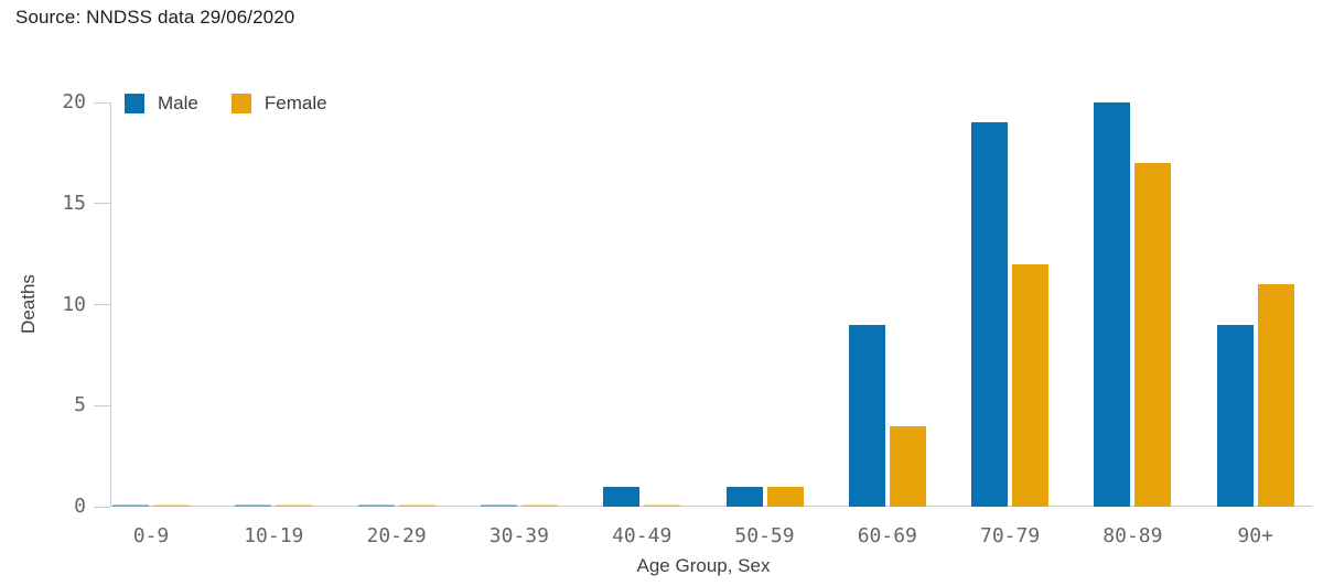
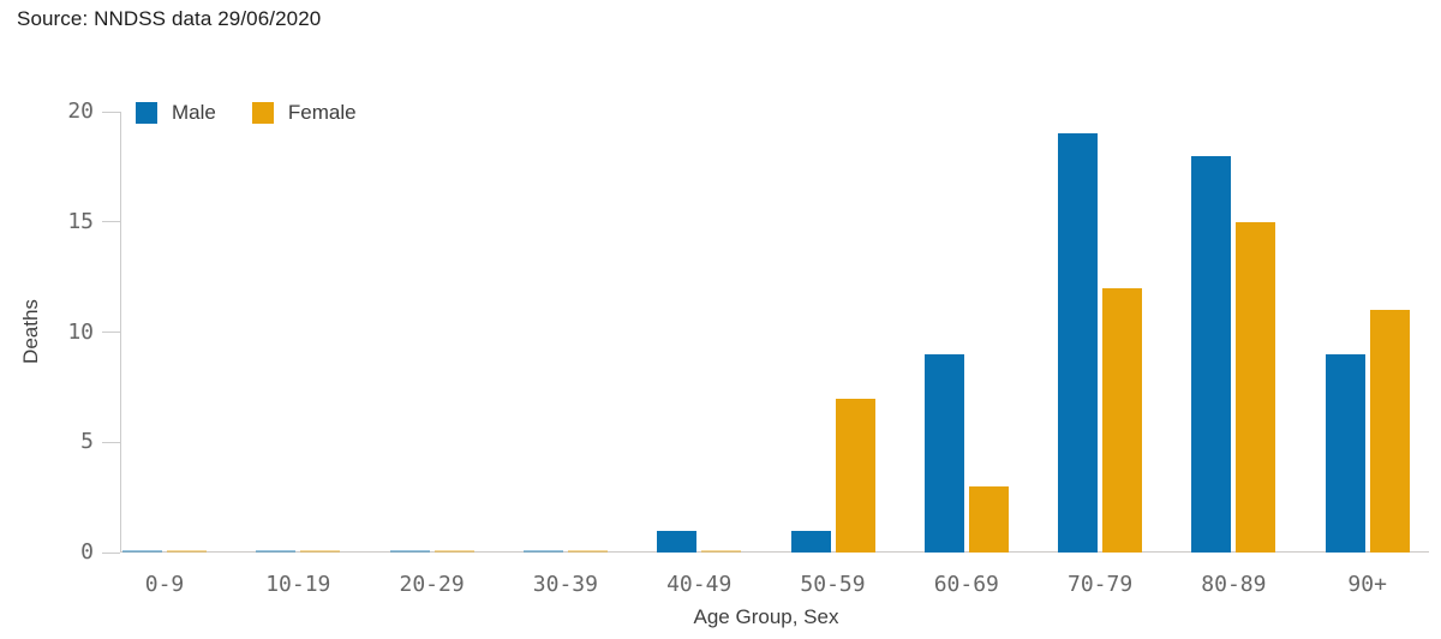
Female/50-59: 1 -> 7
Female/60-69: 4 -> 3
Male/80-89: 20 -> 18
Female/80-89: 17 -> 15
